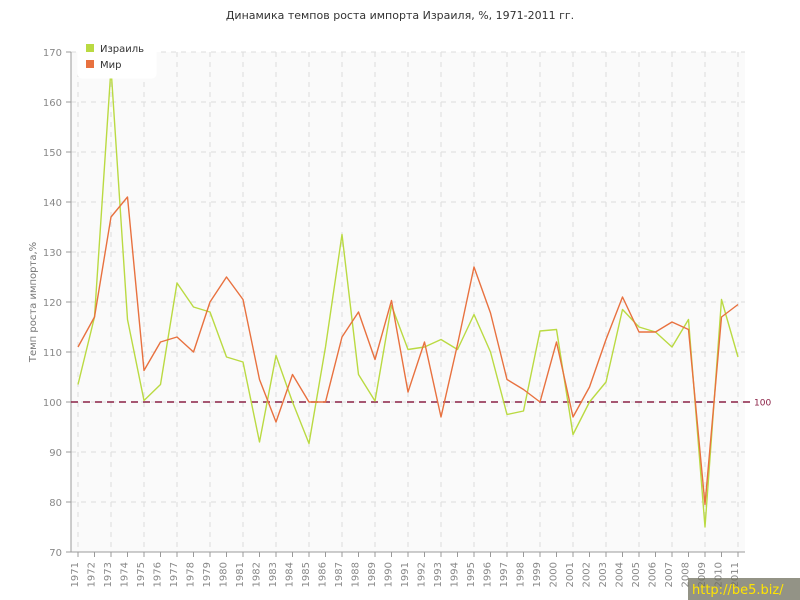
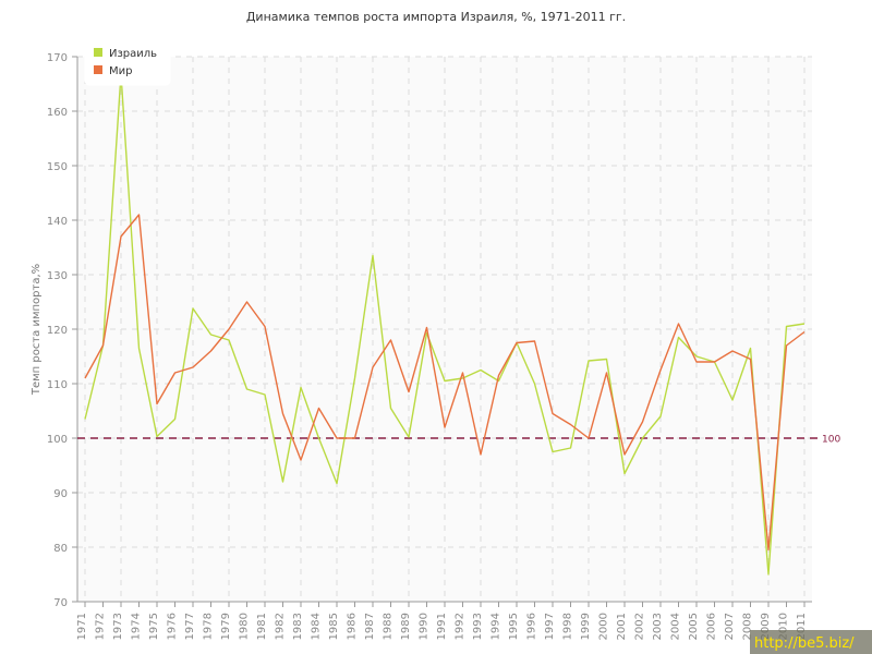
Мир/1978: 110 -> 116
Мир/1995: 127 -> 118
Израиль/2007: 111 -> 107
Израиль/2011: 109 -> 121
